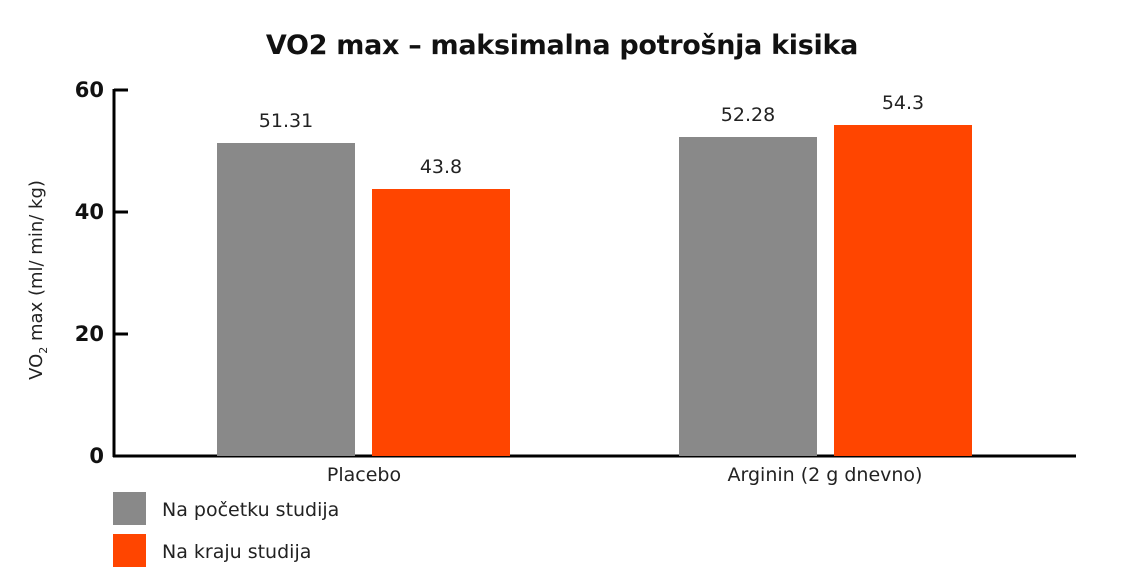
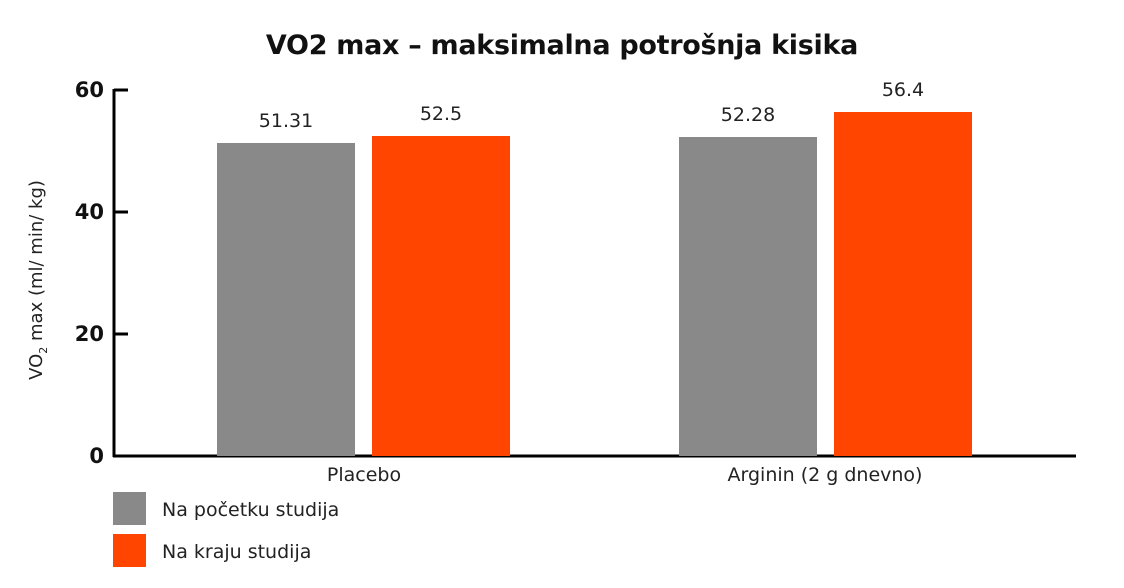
Na kraju studija/Placebo: 43.8 -> 52.5
Na kraju studija/Arginin (2 g dnevno): 54.3 -> 56.4
